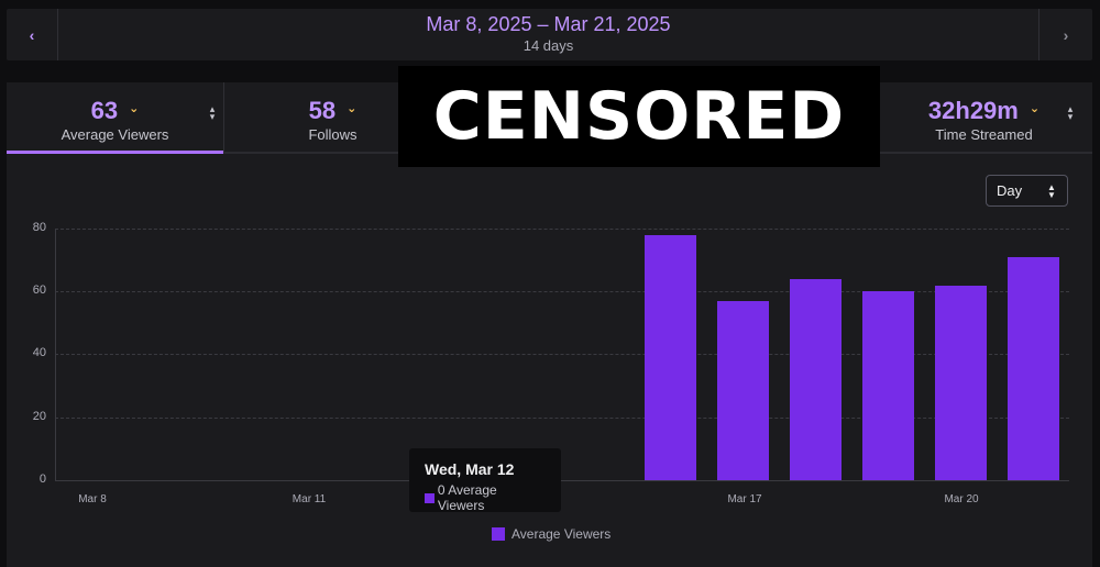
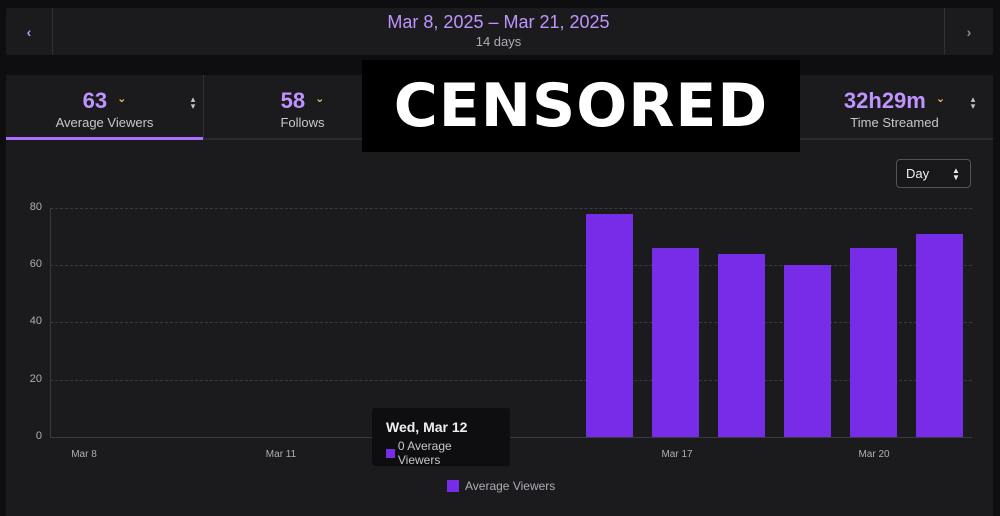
Mar 17: 57 -> 66
Mar 20: 62 -> 66
